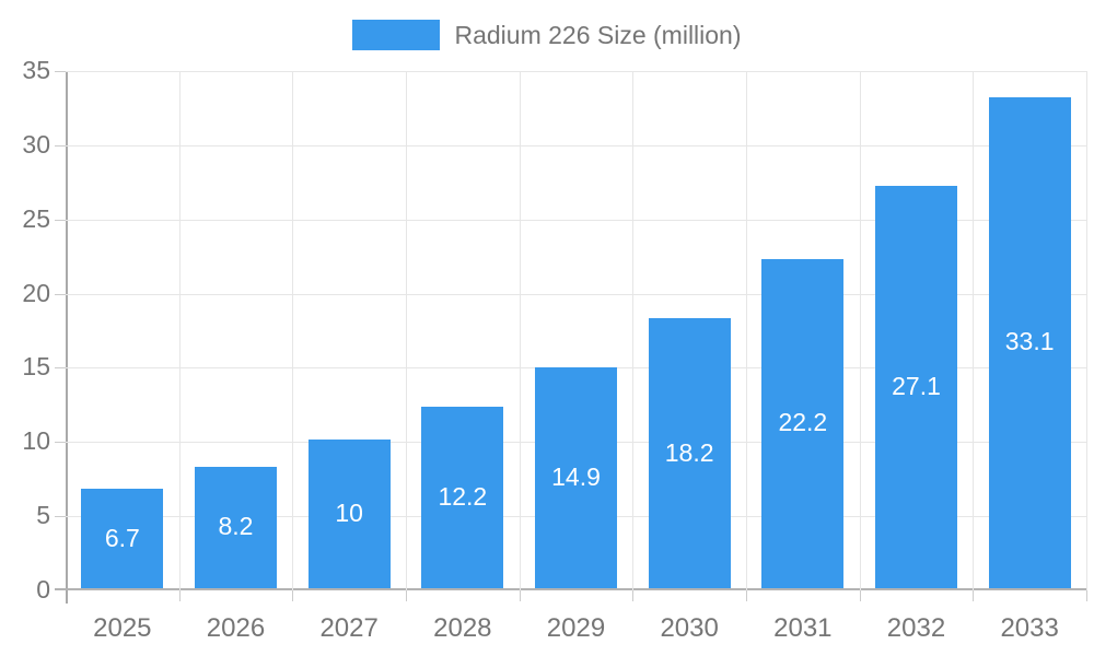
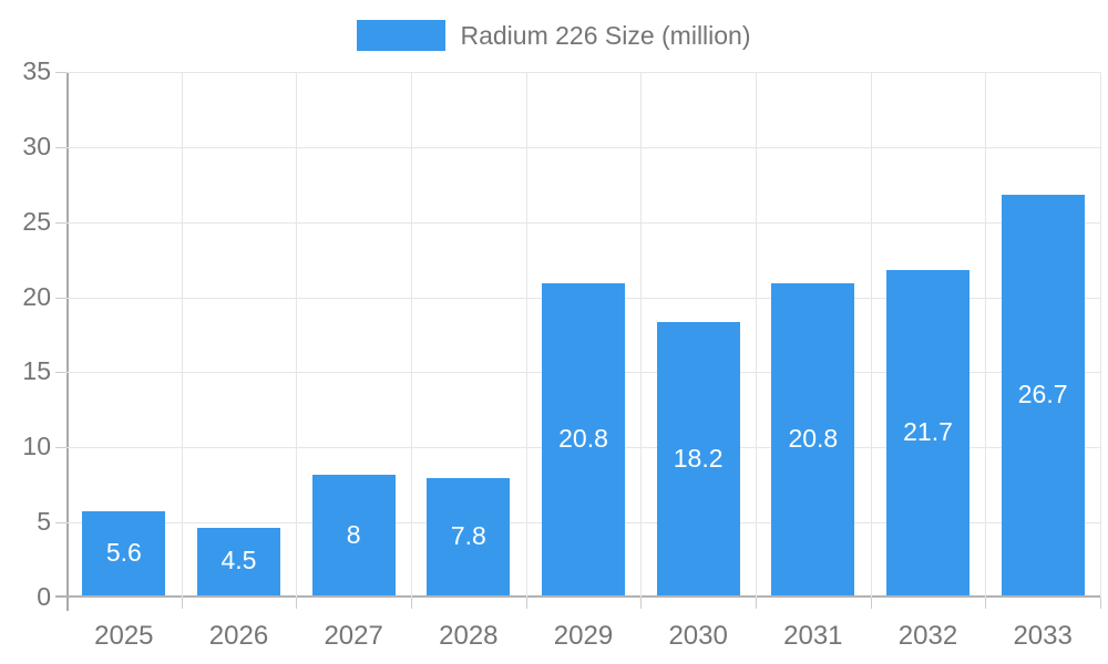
2025: 6.7 -> 5.6
2026: 8.2 -> 4.5
2027: 10 -> 8
2028: 12.2 -> 7.8
2029: 14.9 -> 20.8
2031: 22.2 -> 20.8
2032: 27.1 -> 21.7
2033: 33.1 -> 26.7
